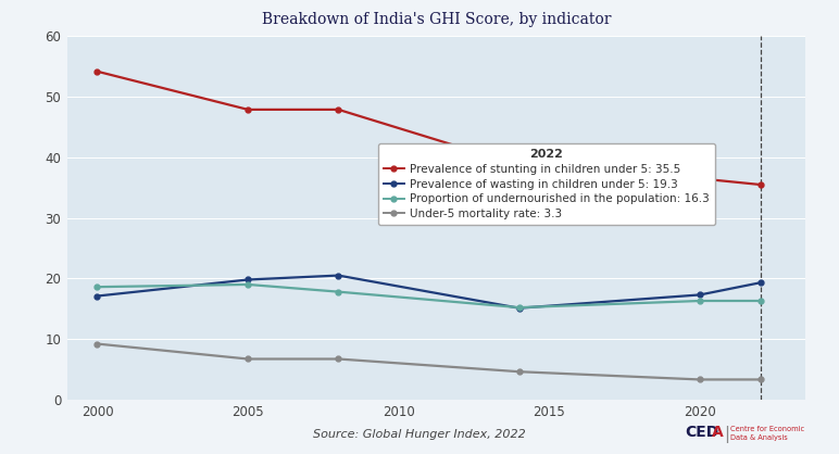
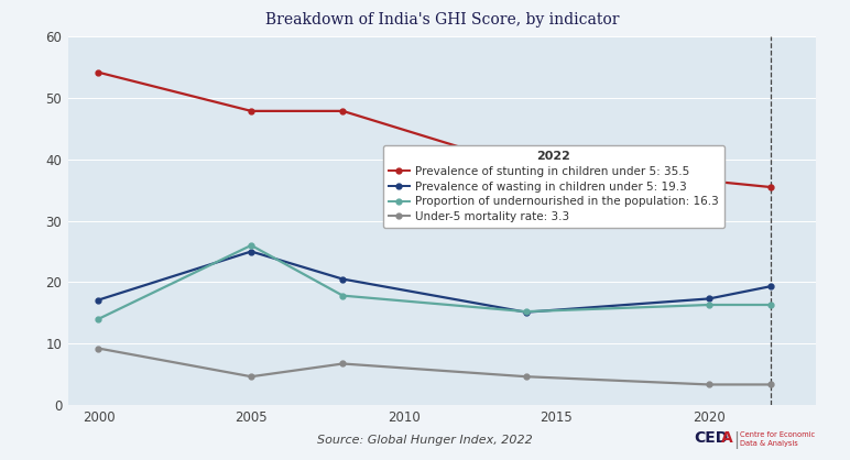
Proportion of undernourished in the population: 16.3/2000: 18.6 -> 14.0
Prevalence of wasting in children under 5: 19.3/2005: 19.8 -> 25.0
Proportion of undernourished in the population: 16.3/2005: 19.0 -> 26.0
Under-5 mortality rate: 3.3/2005: 6.7 -> 4.6
